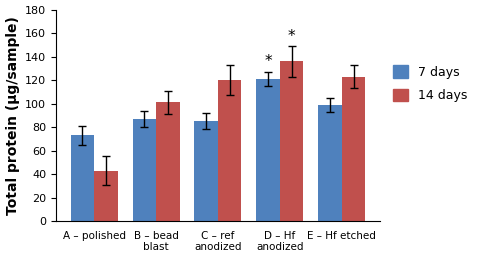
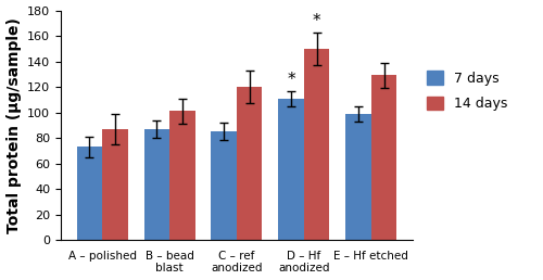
14 days/A – polished: 43 -> 87
7 days/D – Hf anodized: 121 -> 111
14 days/D – Hf anodized: 136 -> 150
14 days/E – Hf etched: 123 -> 129
